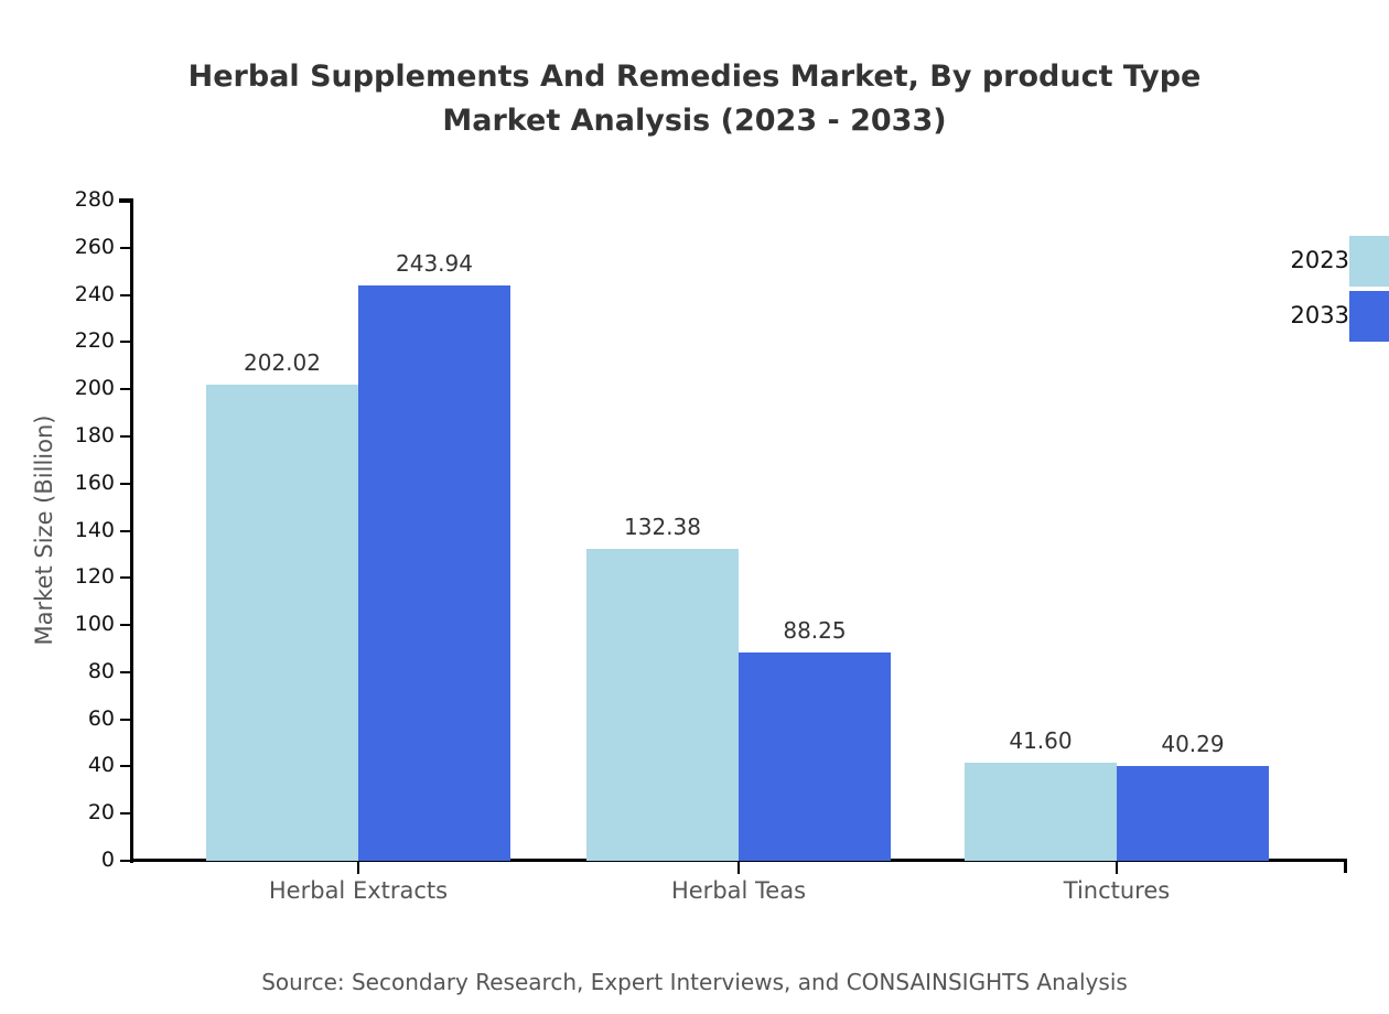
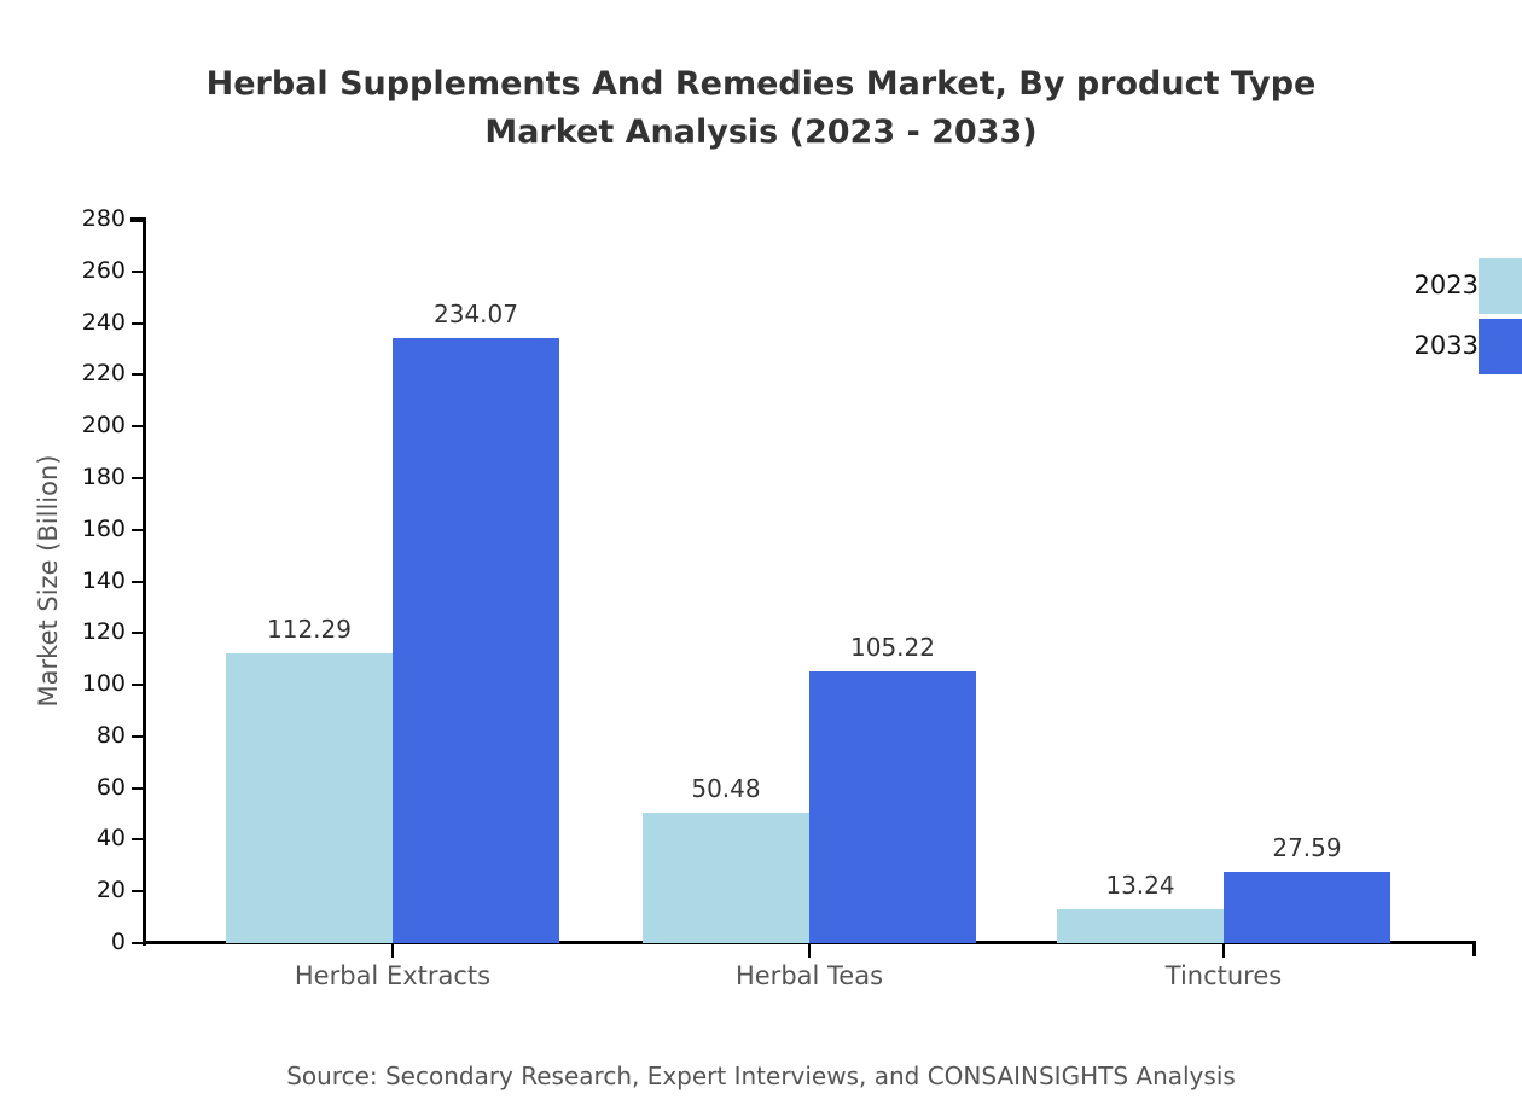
2023/Herbal Extracts: 202.02 -> 112.29
2033/Herbal Extracts: 243.94 -> 234.07
2023/Herbal Teas: 132.38 -> 50.48
2033/Herbal Teas: 88.25 -> 105.22
2023/Tinctures: 41.60 -> 13.24
2033/Tinctures: 40.29 -> 27.59
